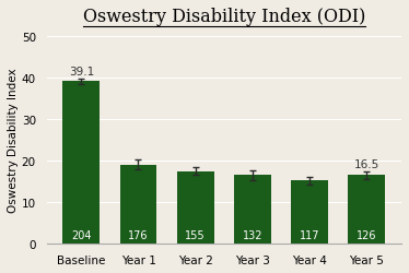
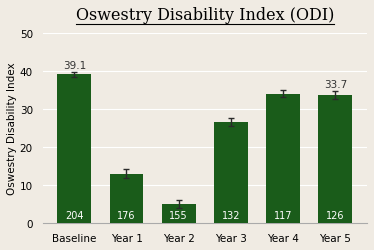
Year 1: 19.0 -> 13.0
Year 2: 17.5 -> 5.0
Year 3: 16.5 -> 26.6
Year 4: 15.2 -> 34.0
Year 5: 16.5 -> 33.7
